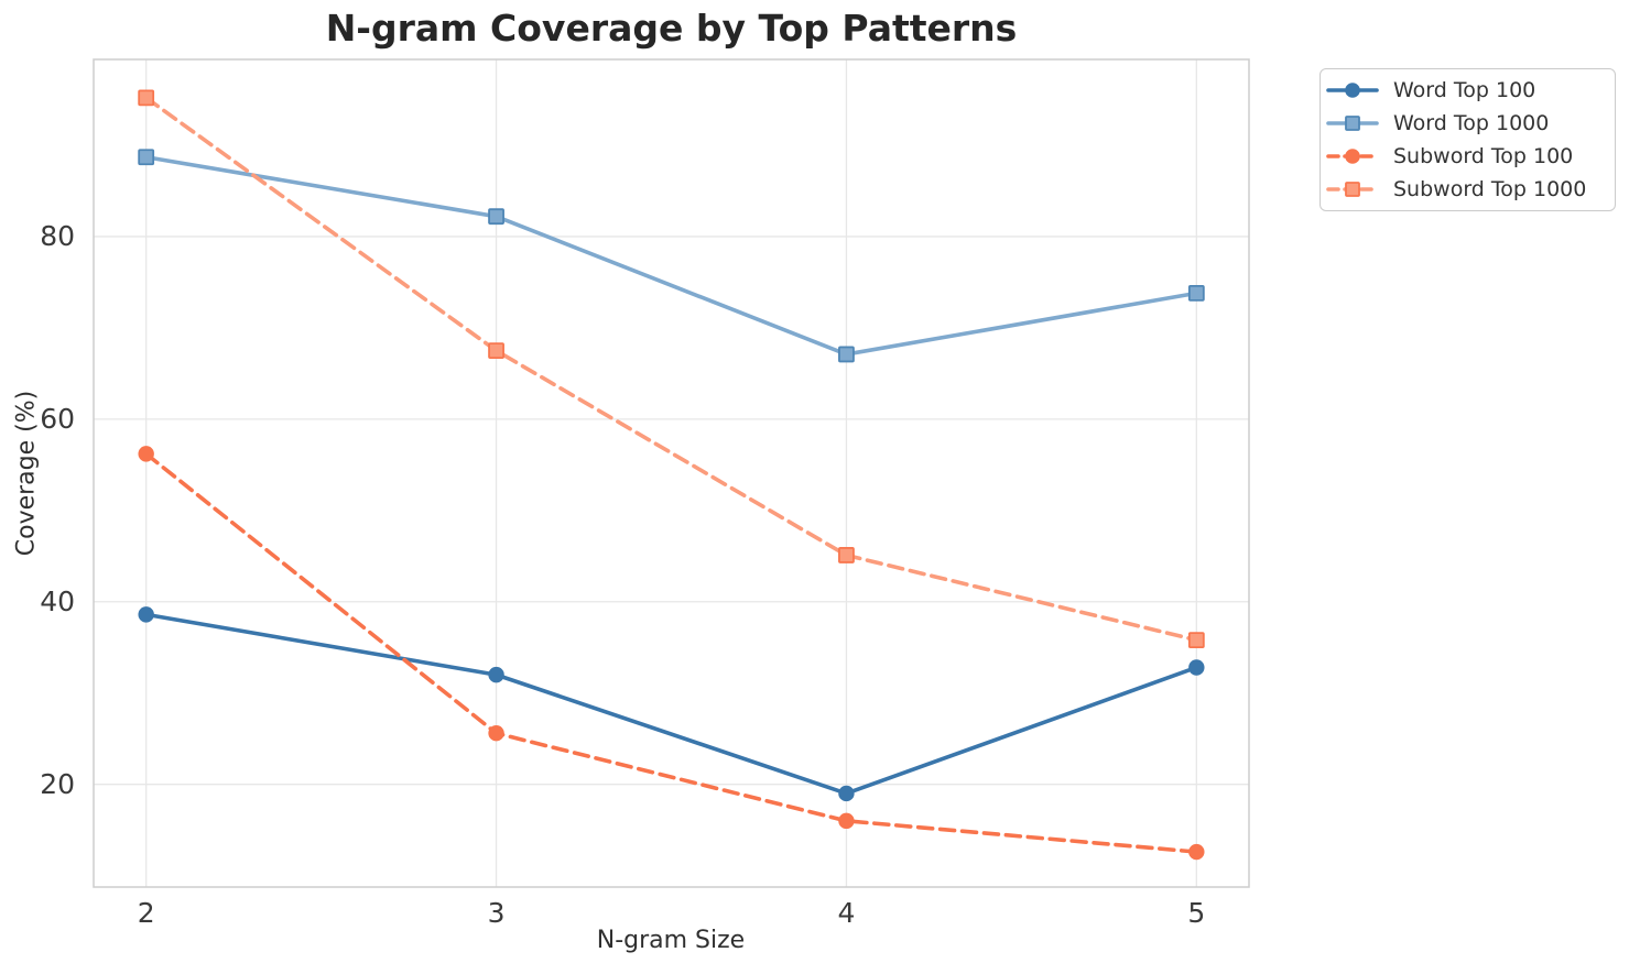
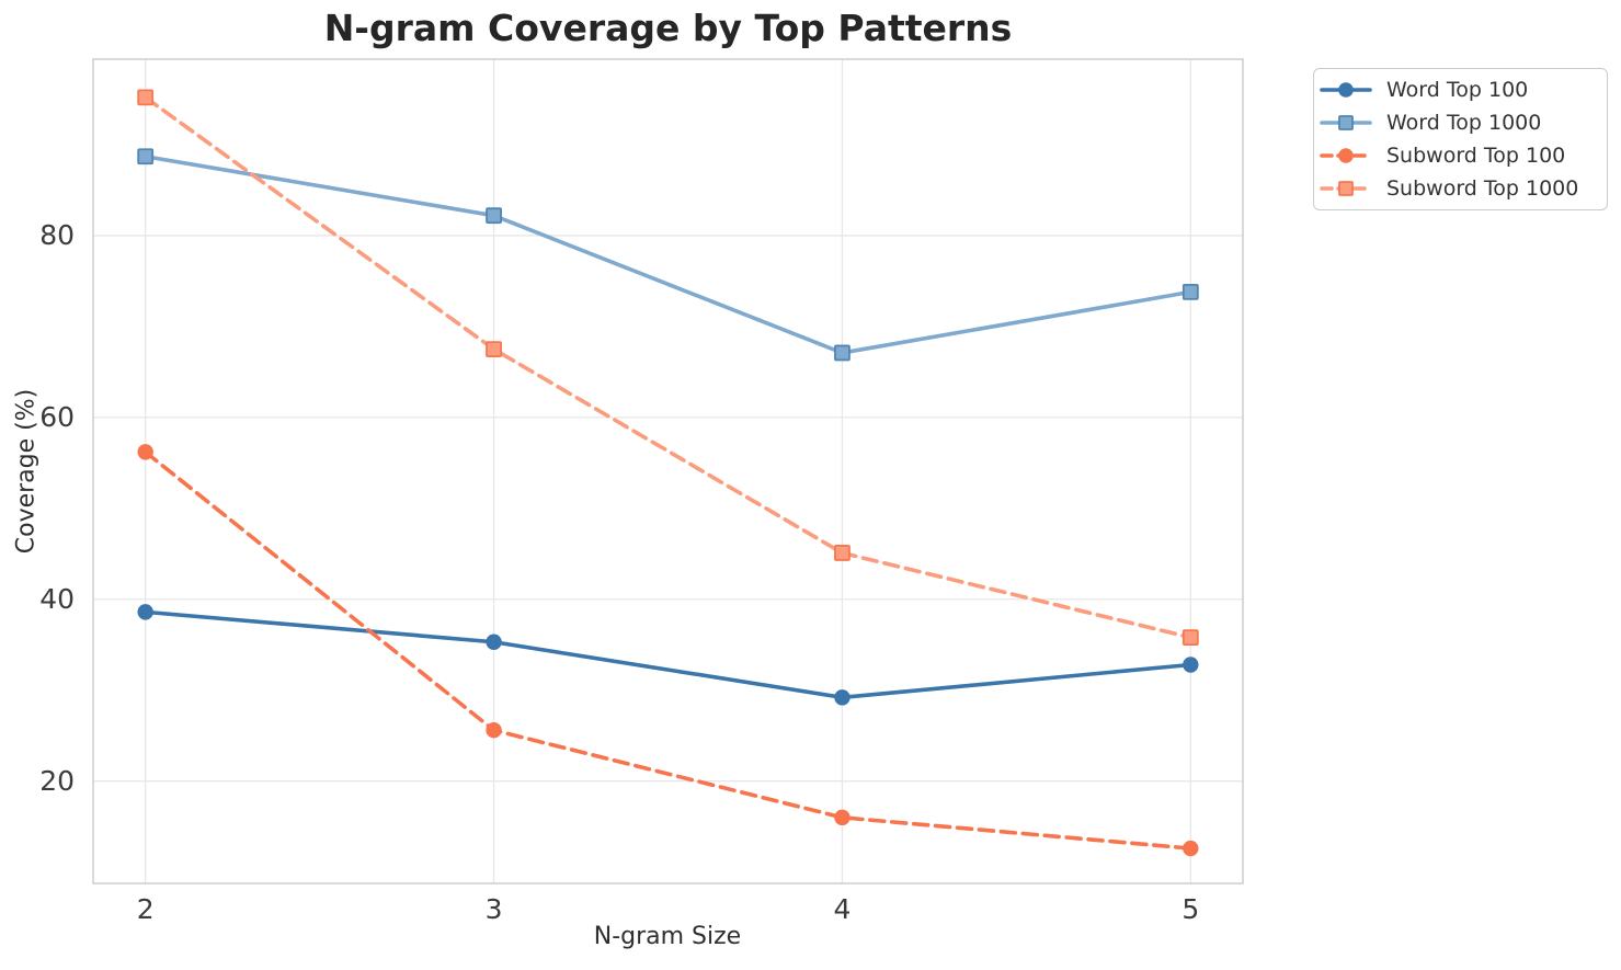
Word Top 100/3: 32 -> 35
Word Top 100/4: 19 -> 29
